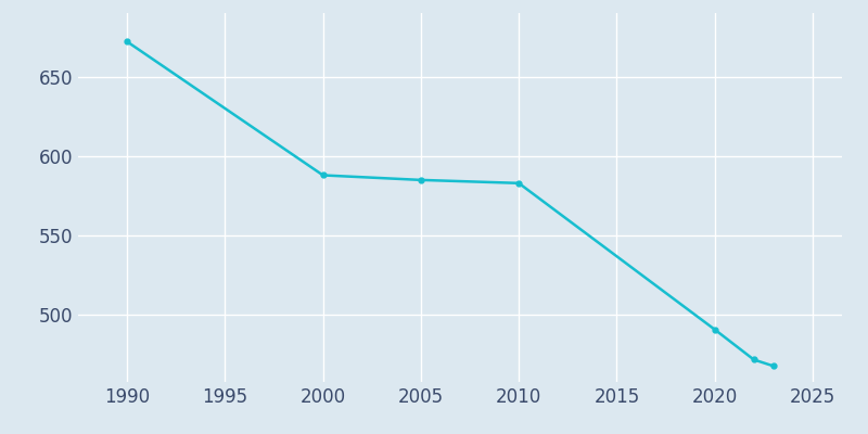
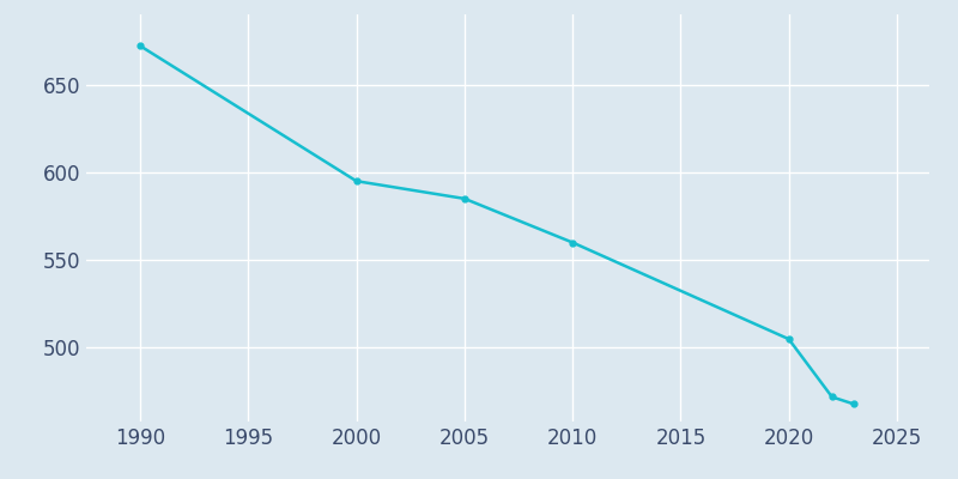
2000: 588 -> 595
2010: 583 -> 560
2020: 491 -> 505
